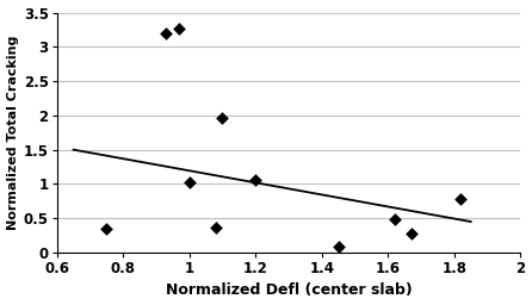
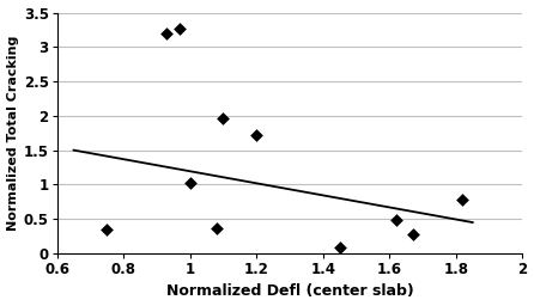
1.2: 1.06 -> 1.72
